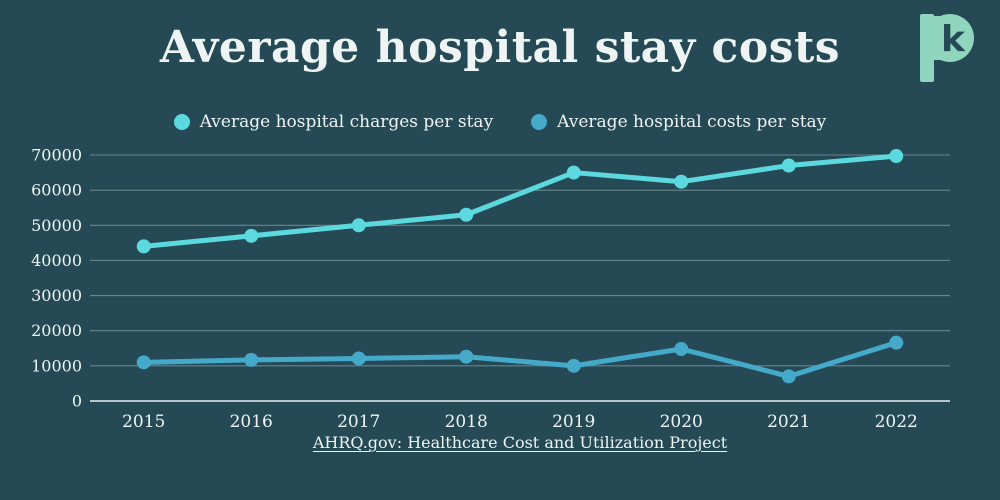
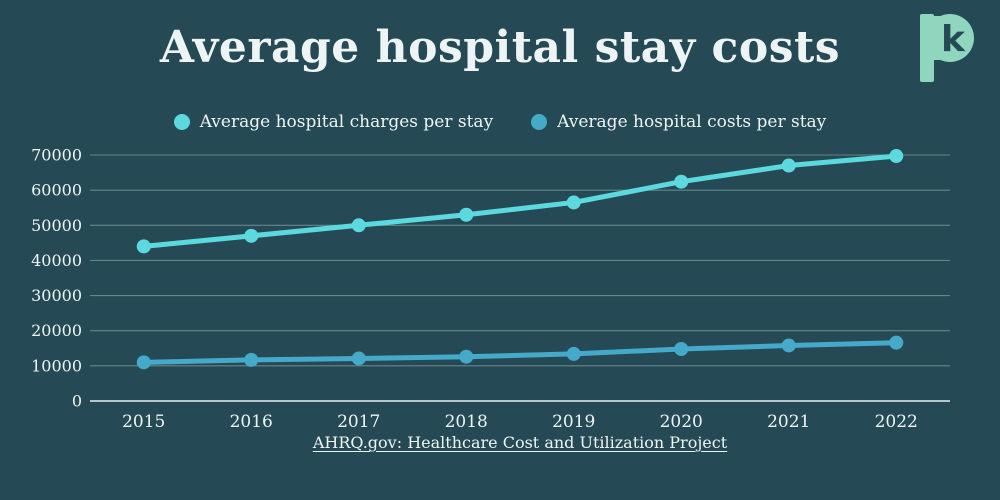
Average hospital charges per stay/2019: 65000 -> 56000
Average hospital costs per stay/2019: 10000 -> 13000
Average hospital costs per stay/2021: 7000 -> 16000
